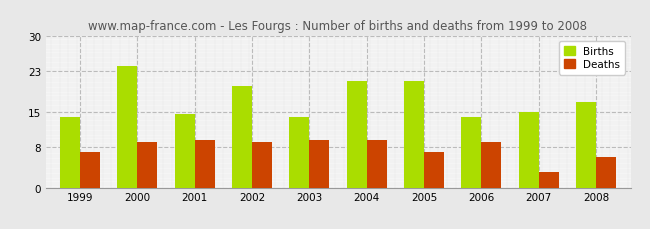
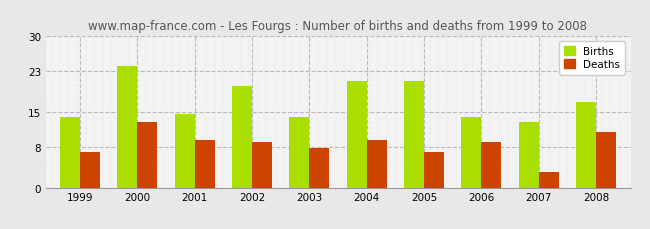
Deaths/2000: 9.0 -> 13.0
Deaths/2003: 9.5 -> 7.8
Births/2007: 15.0 -> 13.0
Deaths/2008: 6.0 -> 11.0
